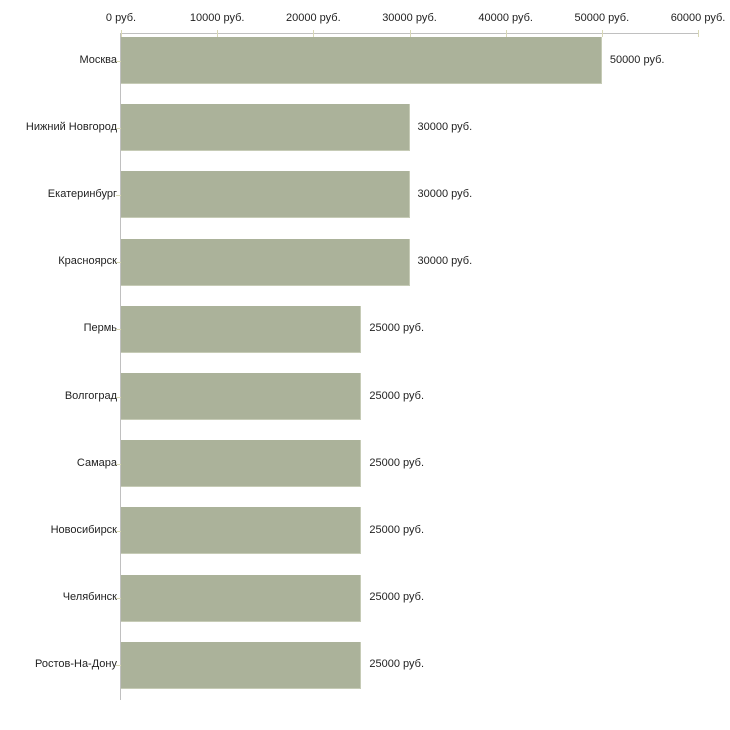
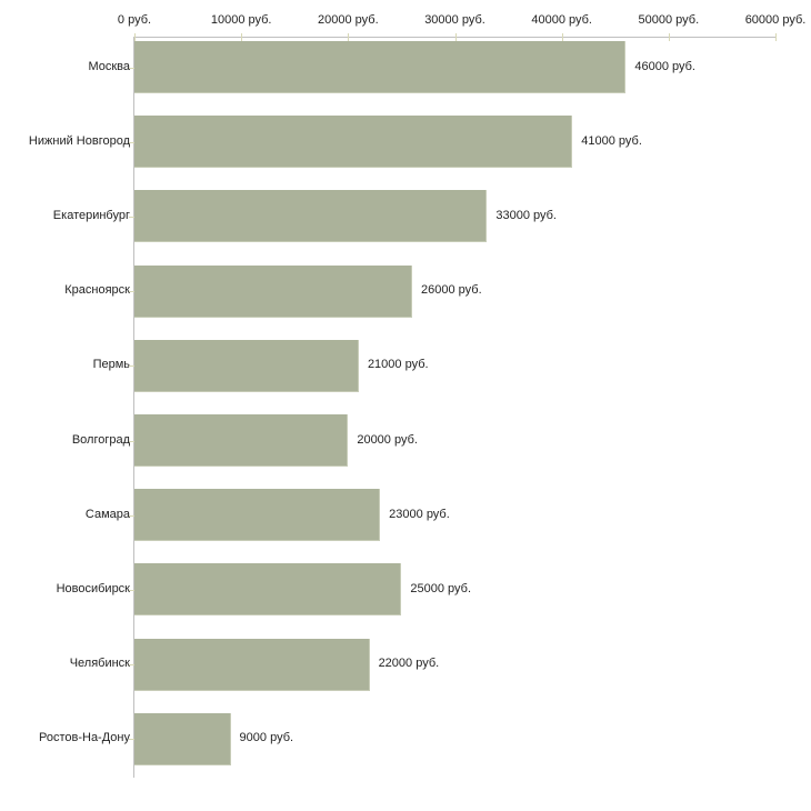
Москва: 50000 -> 46000
Нижний Новгород: 30000 -> 41000
Екатеринбург: 30000 -> 33000
Красноярск: 30000 -> 26000
Пермь: 25000 -> 21000
Волгоград: 25000 -> 20000
Самара: 25000 -> 23000
Челябинск: 25000 -> 22000
Ростов-На-Дону: 25000 -> 9000
